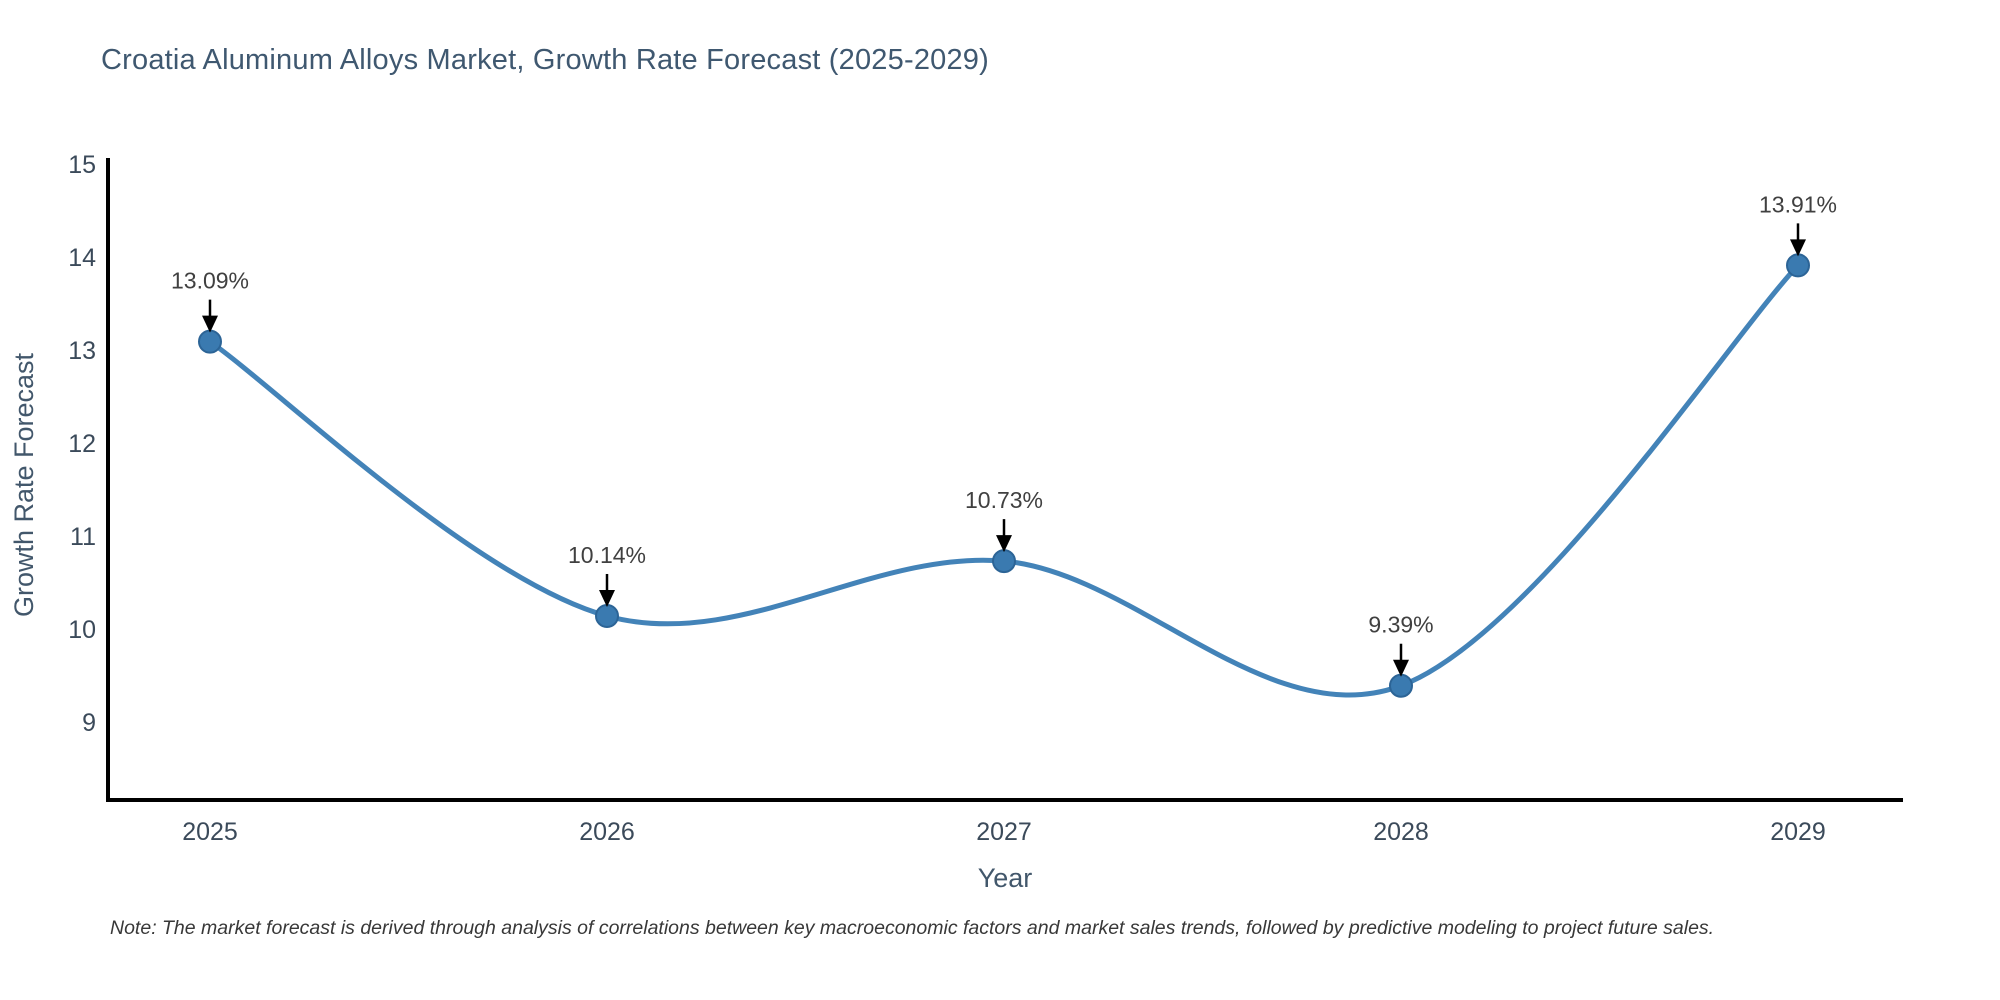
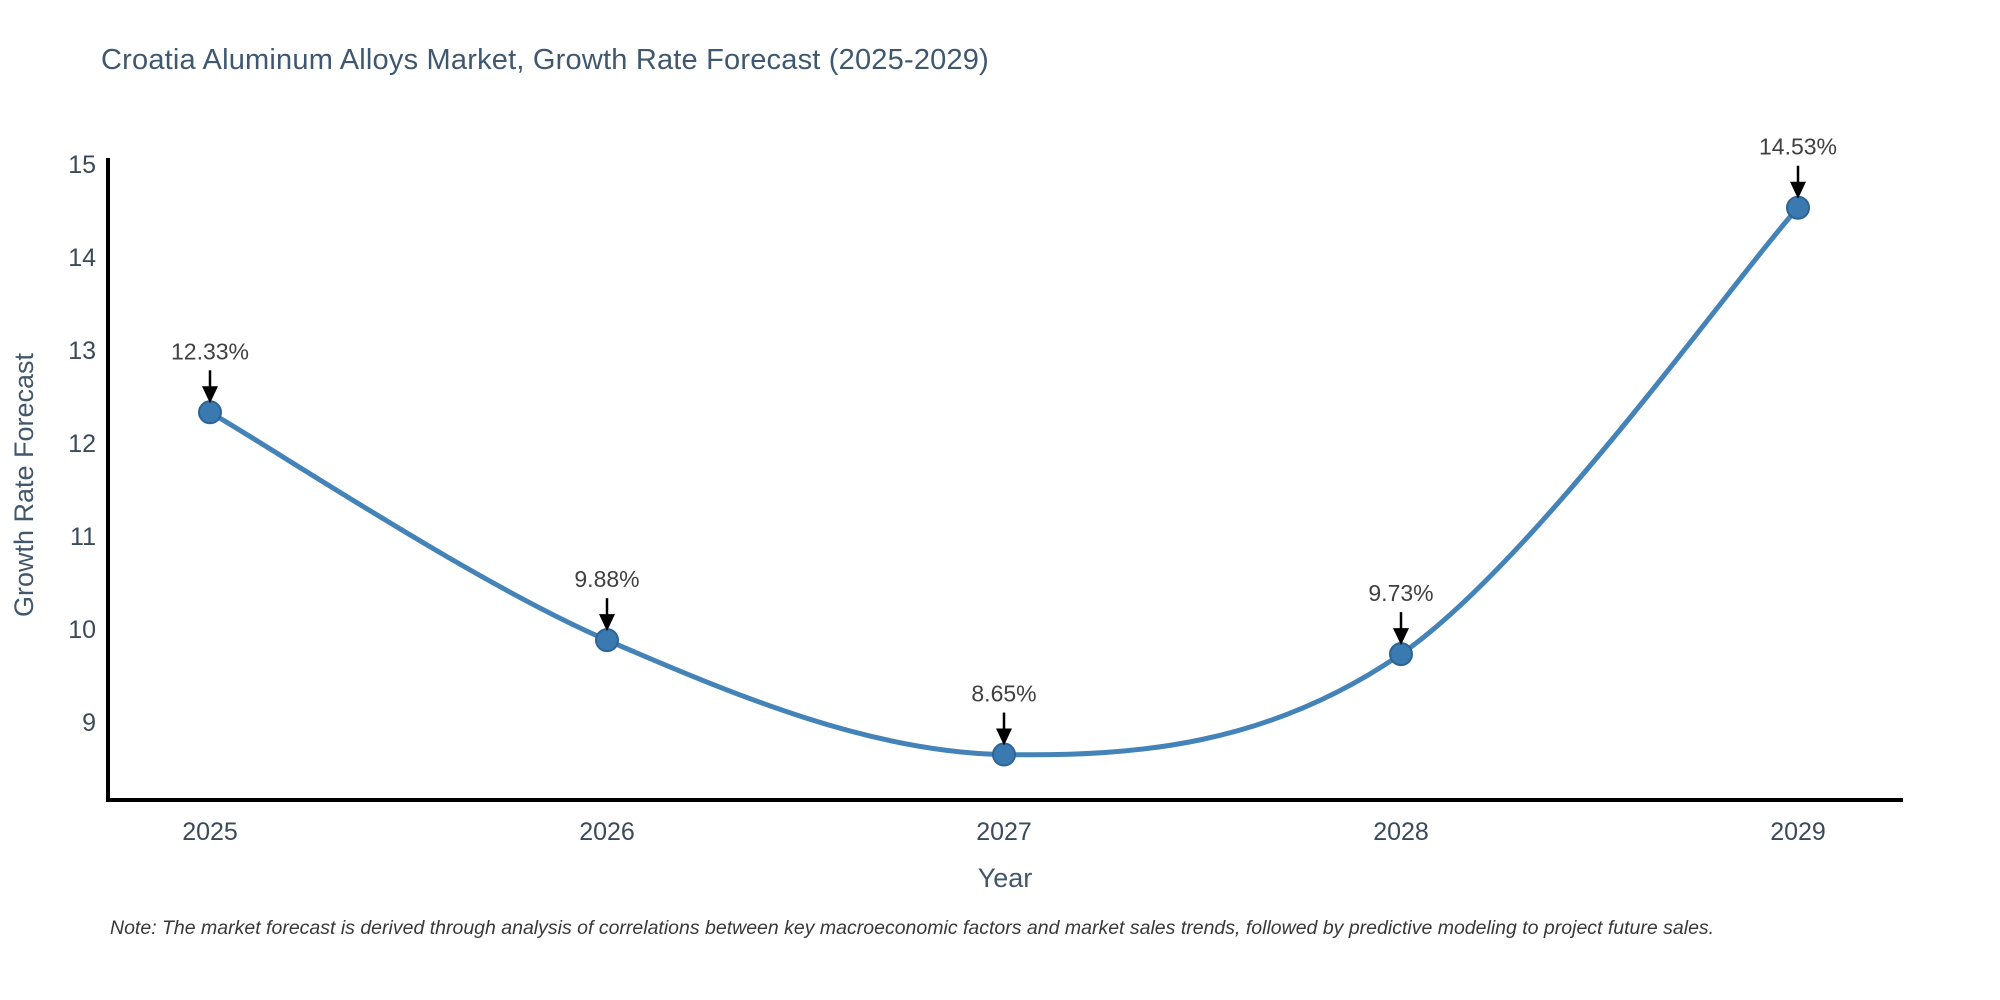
2025: 13.09% -> 12.33%
2026: 10.14% -> 9.88%
2027: 10.73% -> 8.65%
2028: 9.39% -> 9.73%
2029: 13.91% -> 14.53%
